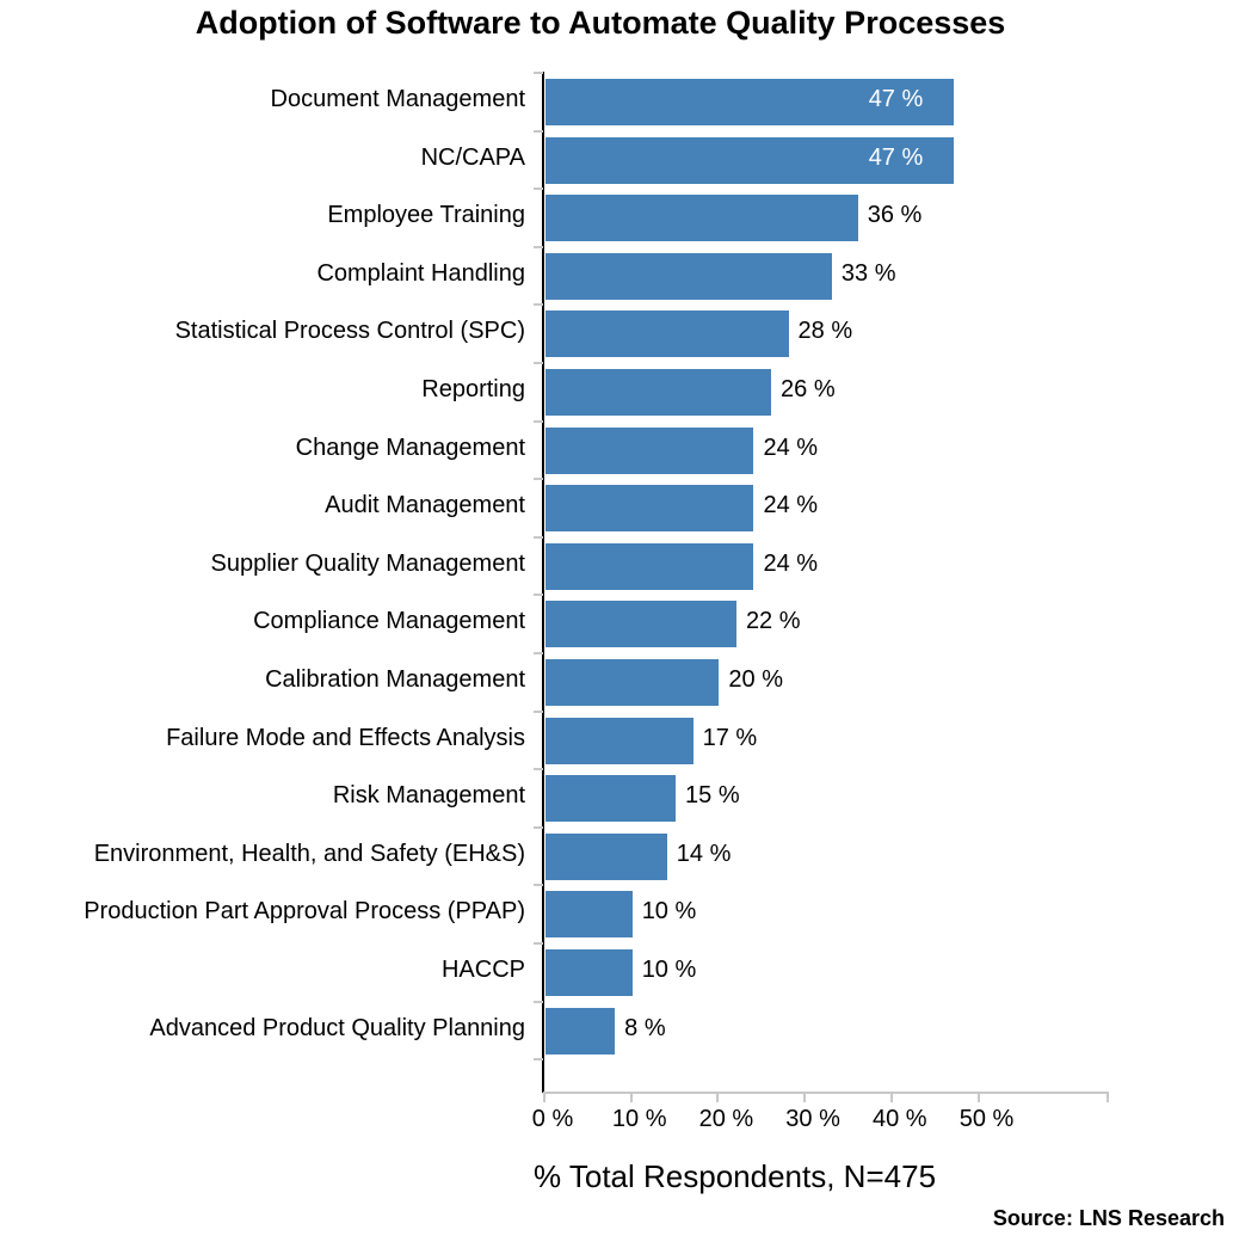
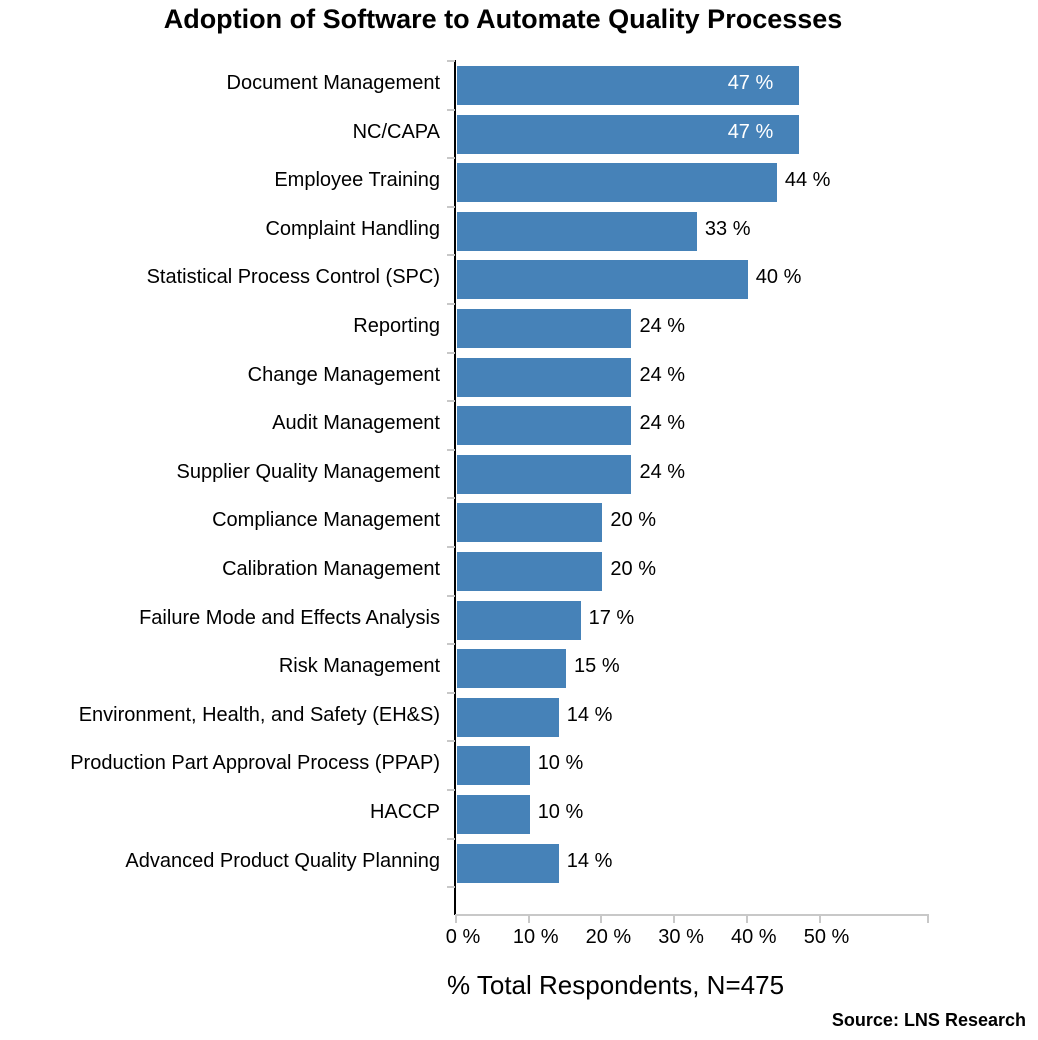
Employee Training: 36 -> 44
Statistical Process Control (SPC): 28 -> 40
Reporting: 26 -> 24
Compliance Management: 22 -> 20
Advanced Product Quality Planning: 8 -> 14
